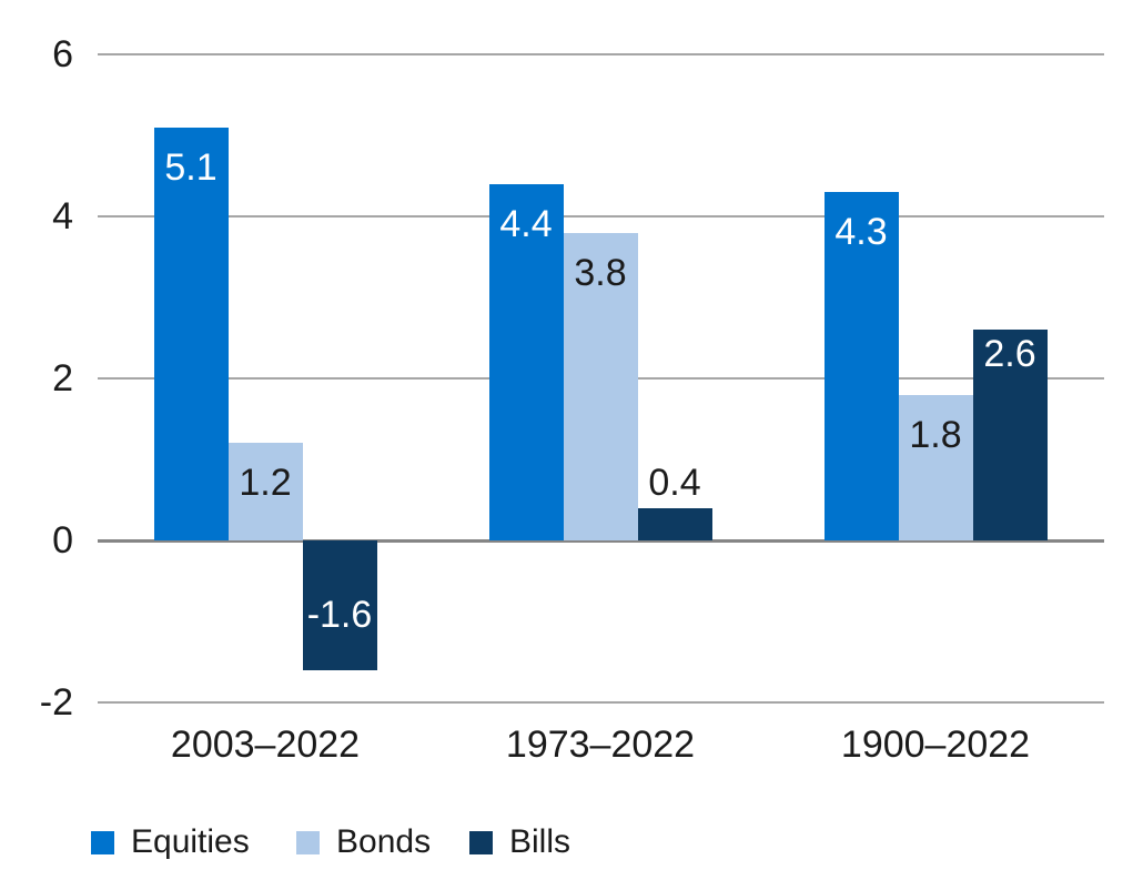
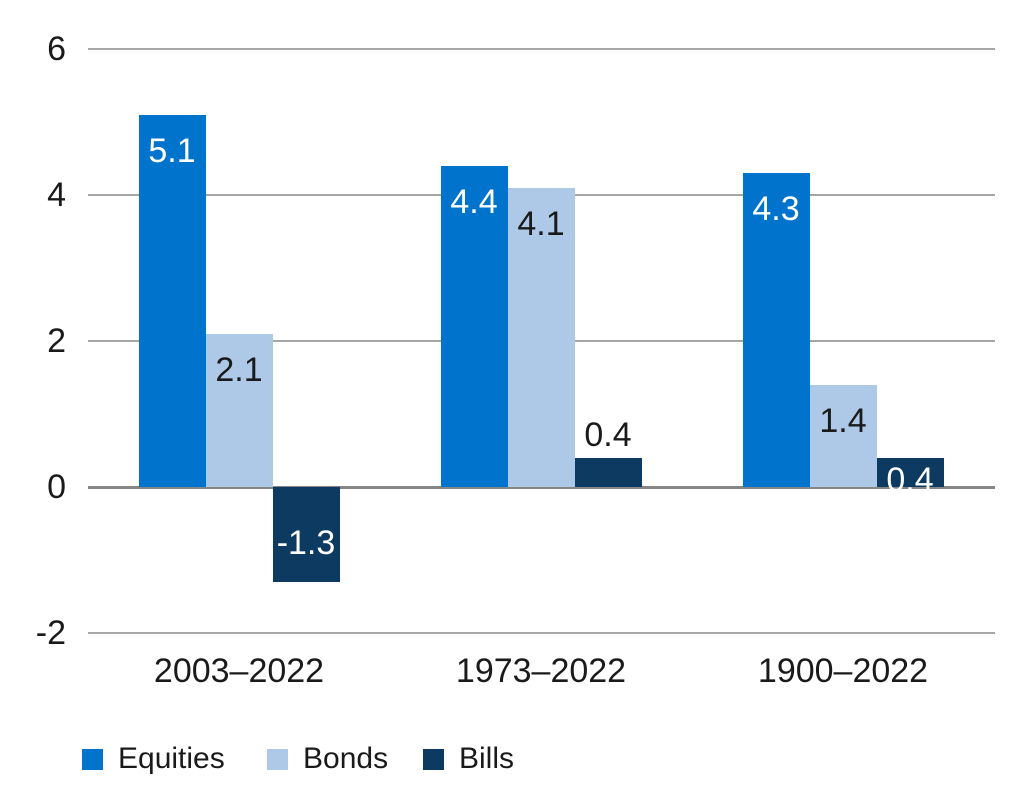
Bonds/2003–2022: 1.2 -> 2.1
Bills/2003–2022: -1.6 -> -1.3
Bonds/1973–2022: 3.8 -> 4.1
Bonds/1900–2022: 1.8 -> 1.4
Bills/1900–2022: 2.6 -> 0.4
